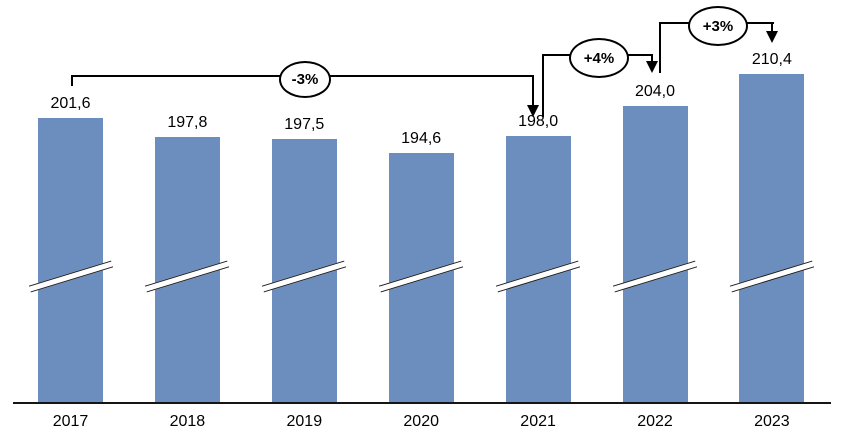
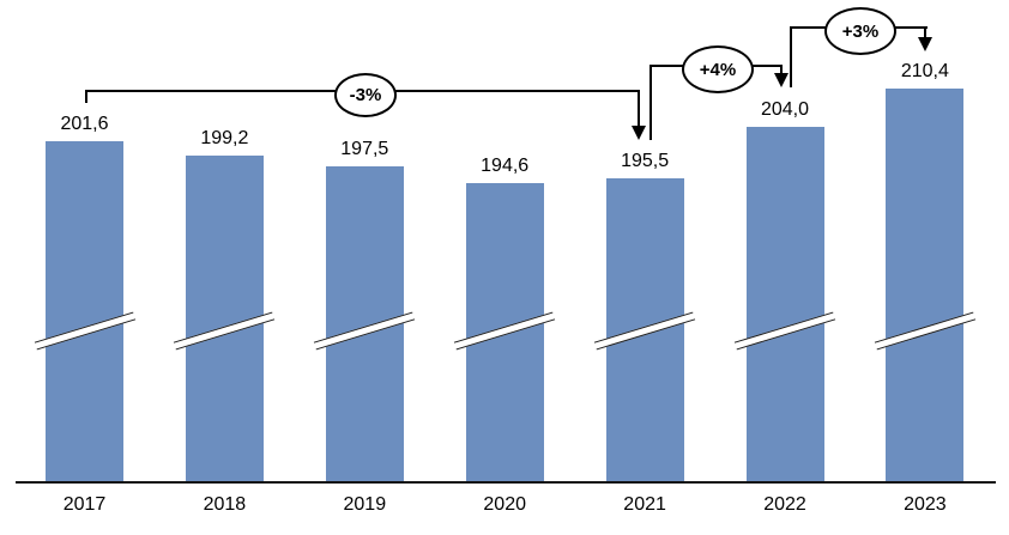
2018: 197,8 -> 199,2
2021: 198,0 -> 195,5
